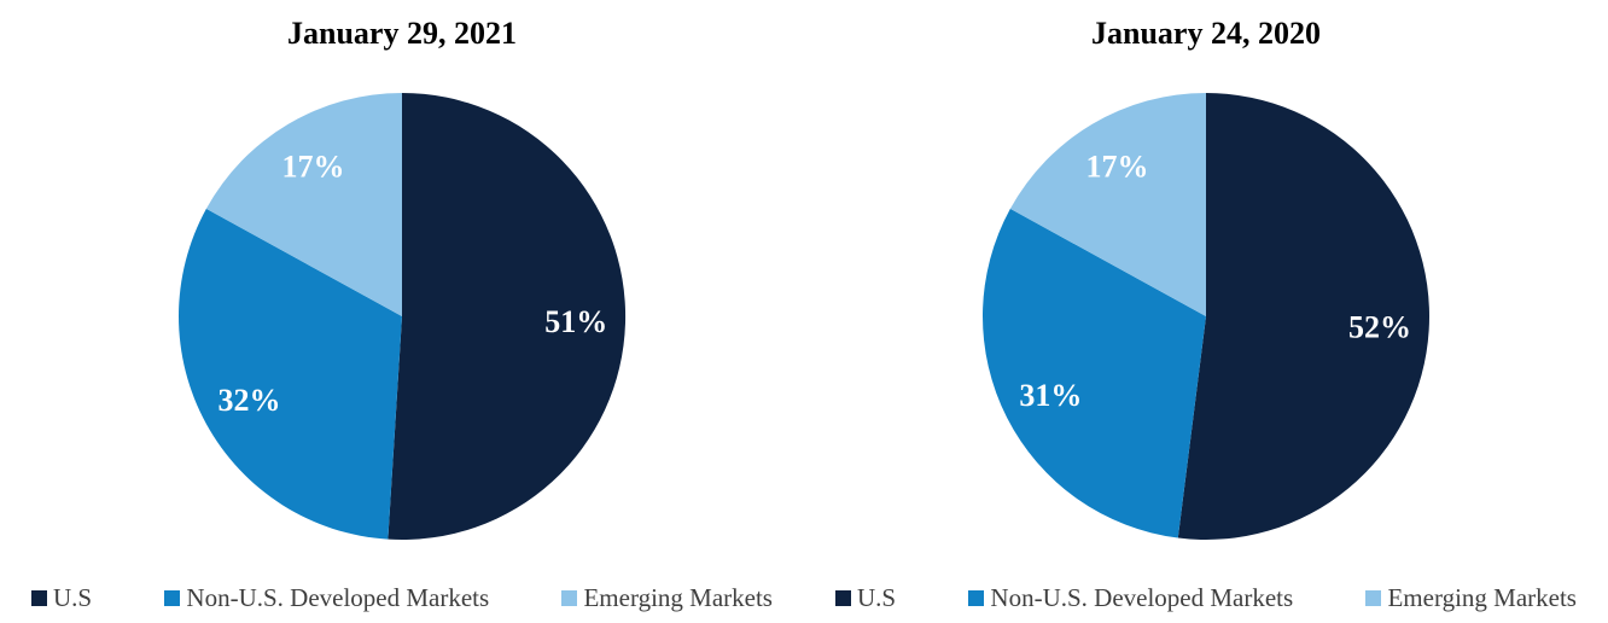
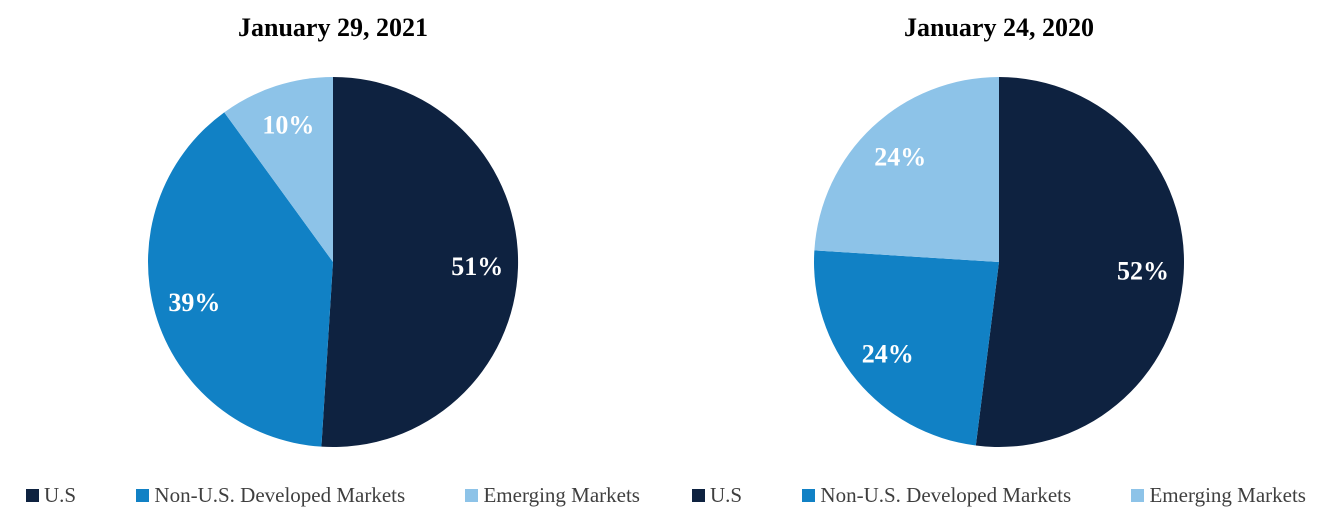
January 29, 2021/Non-U.S. Developed Markets: 32% -> 39%
January 29, 2021/Emerging Markets: 17% -> 10%
January 24, 2020/Non-U.S. Developed Markets: 31% -> 24%
January 24, 2020/Emerging Markets: 17% -> 24%
